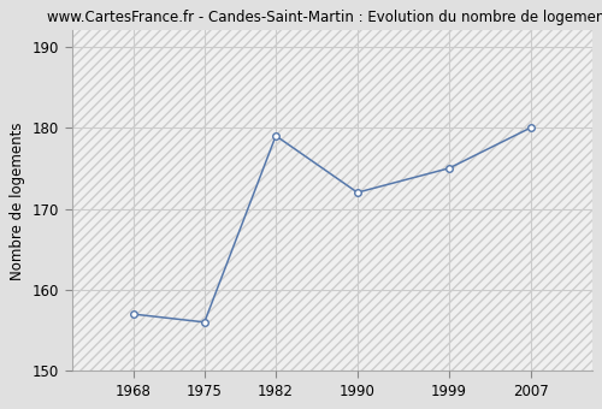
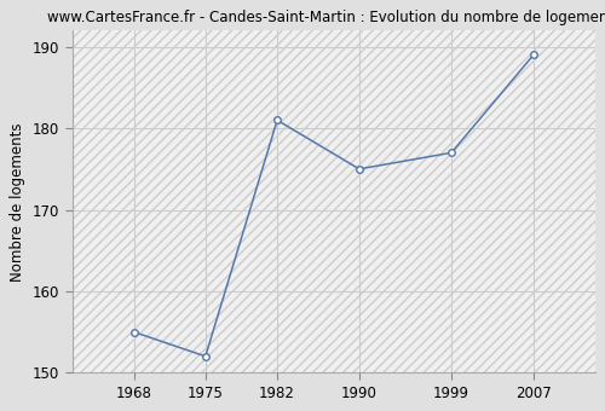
1968: 157 -> 155
1975: 156 -> 152
1982: 179 -> 181
1990: 172 -> 175
1999: 175 -> 177
2007: 180 -> 189
